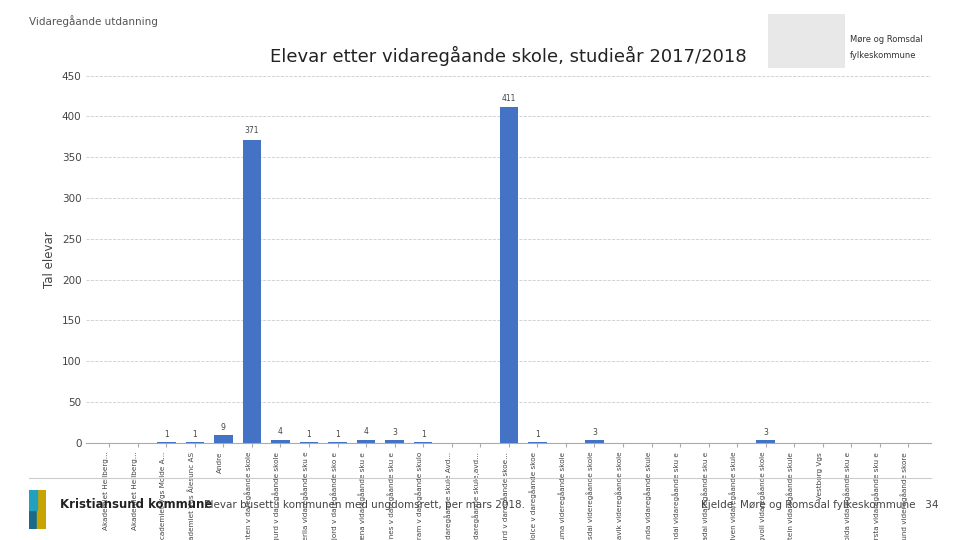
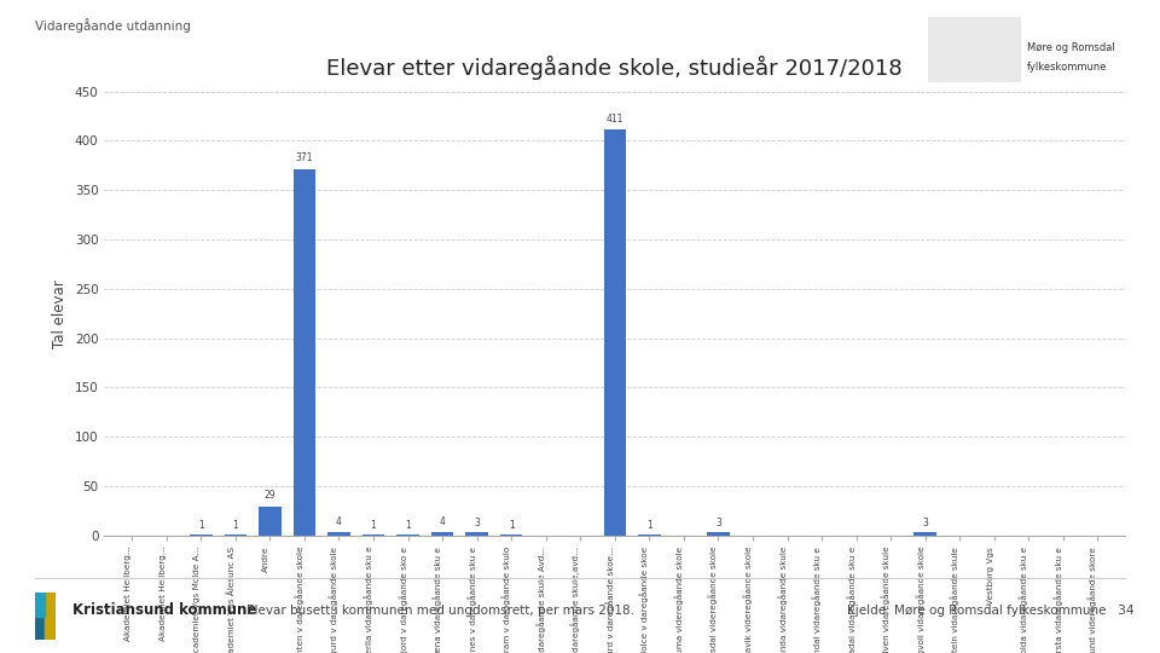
Andre: 9 -> 29
